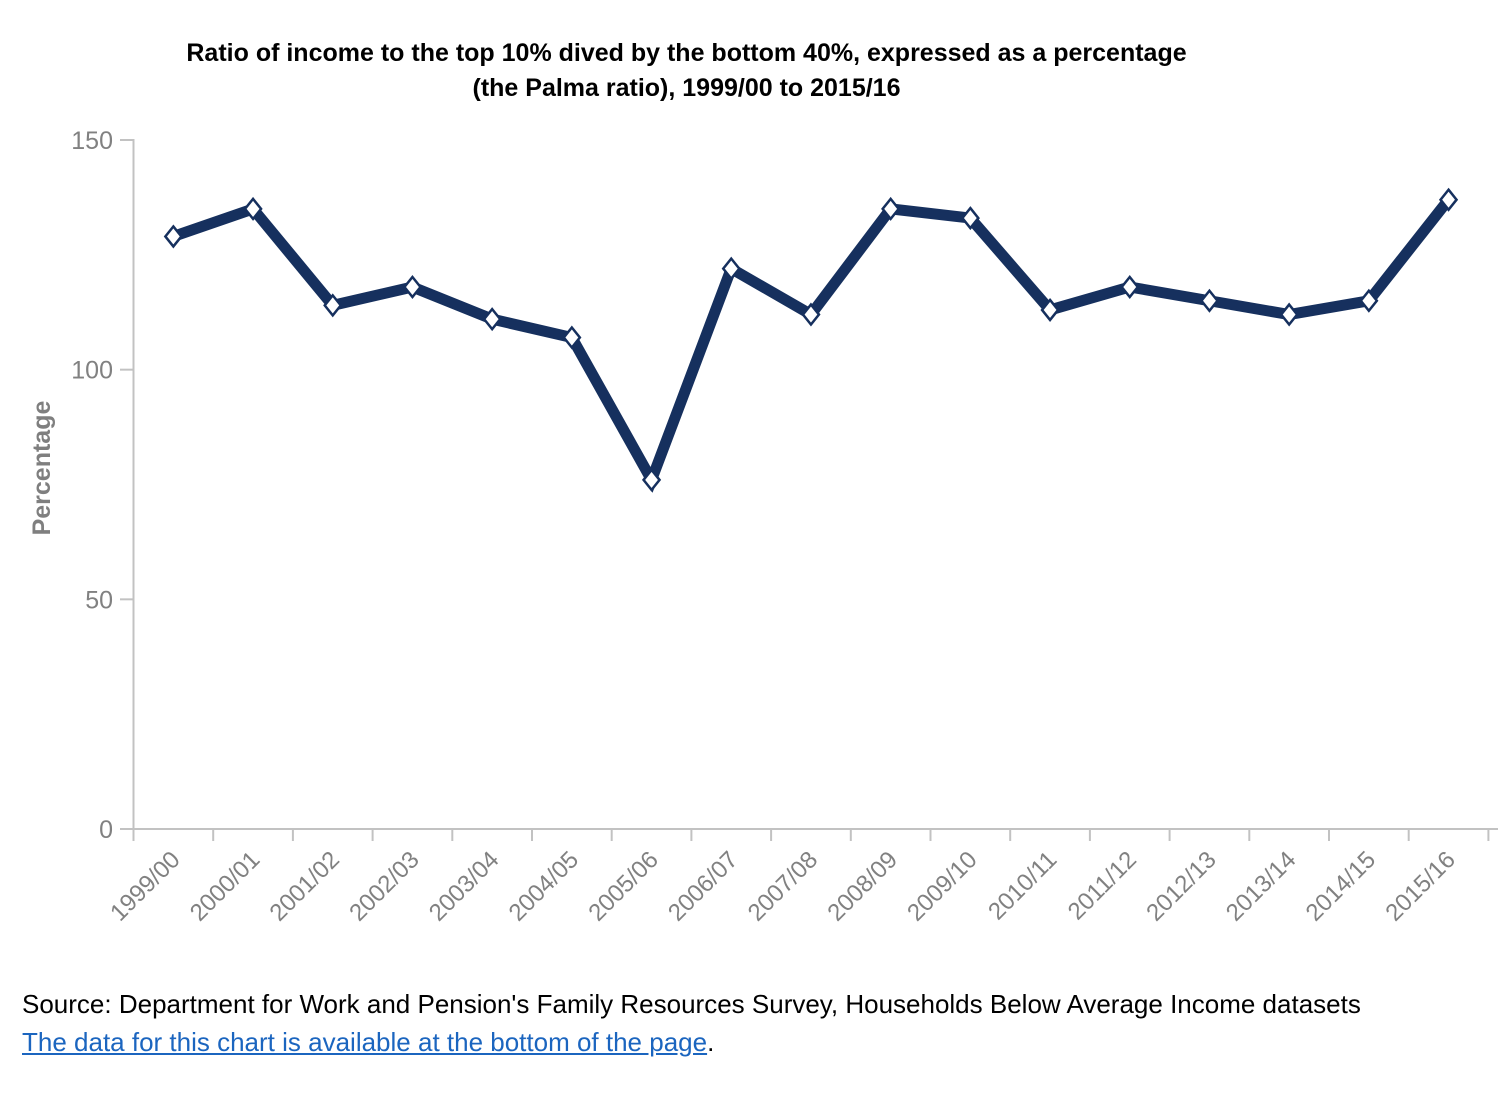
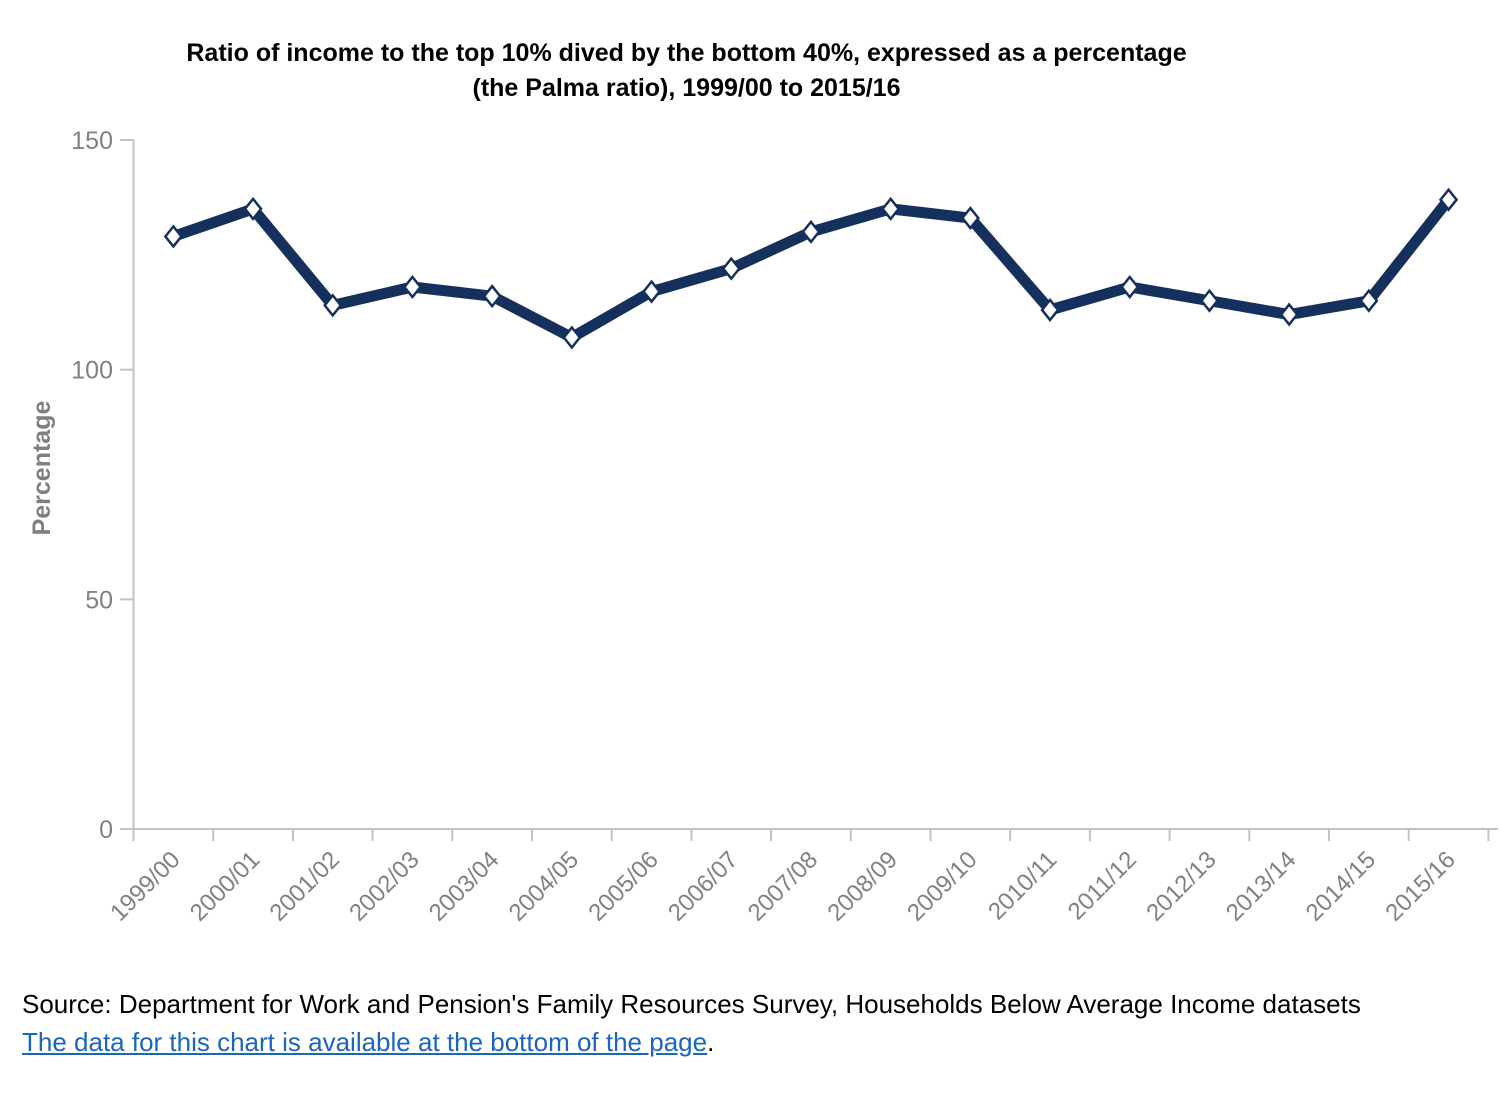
2003/04: 111 -> 116
2005/06: 76 -> 117
2007/08: 112 -> 130
